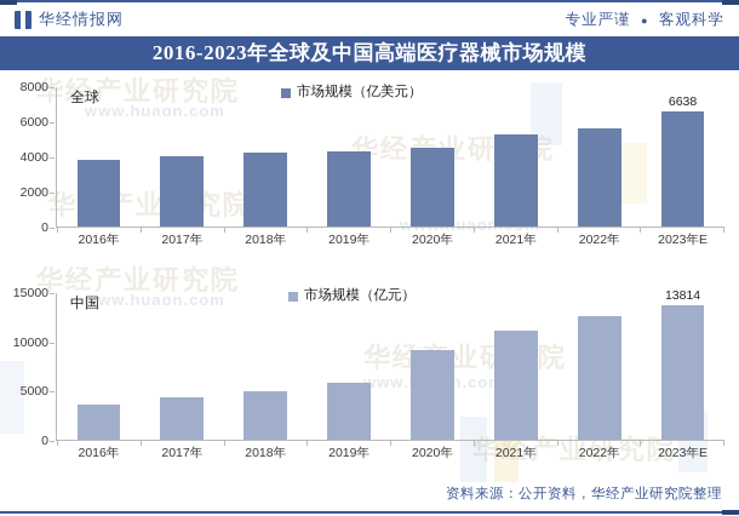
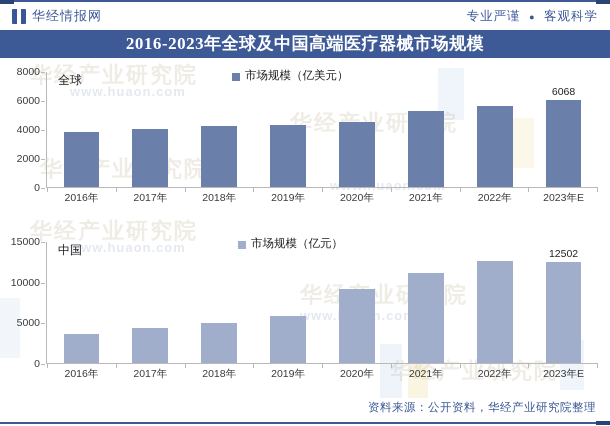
全球/2023年E: 6638 -> 6068
中国/2023年E: 13814 -> 12502
